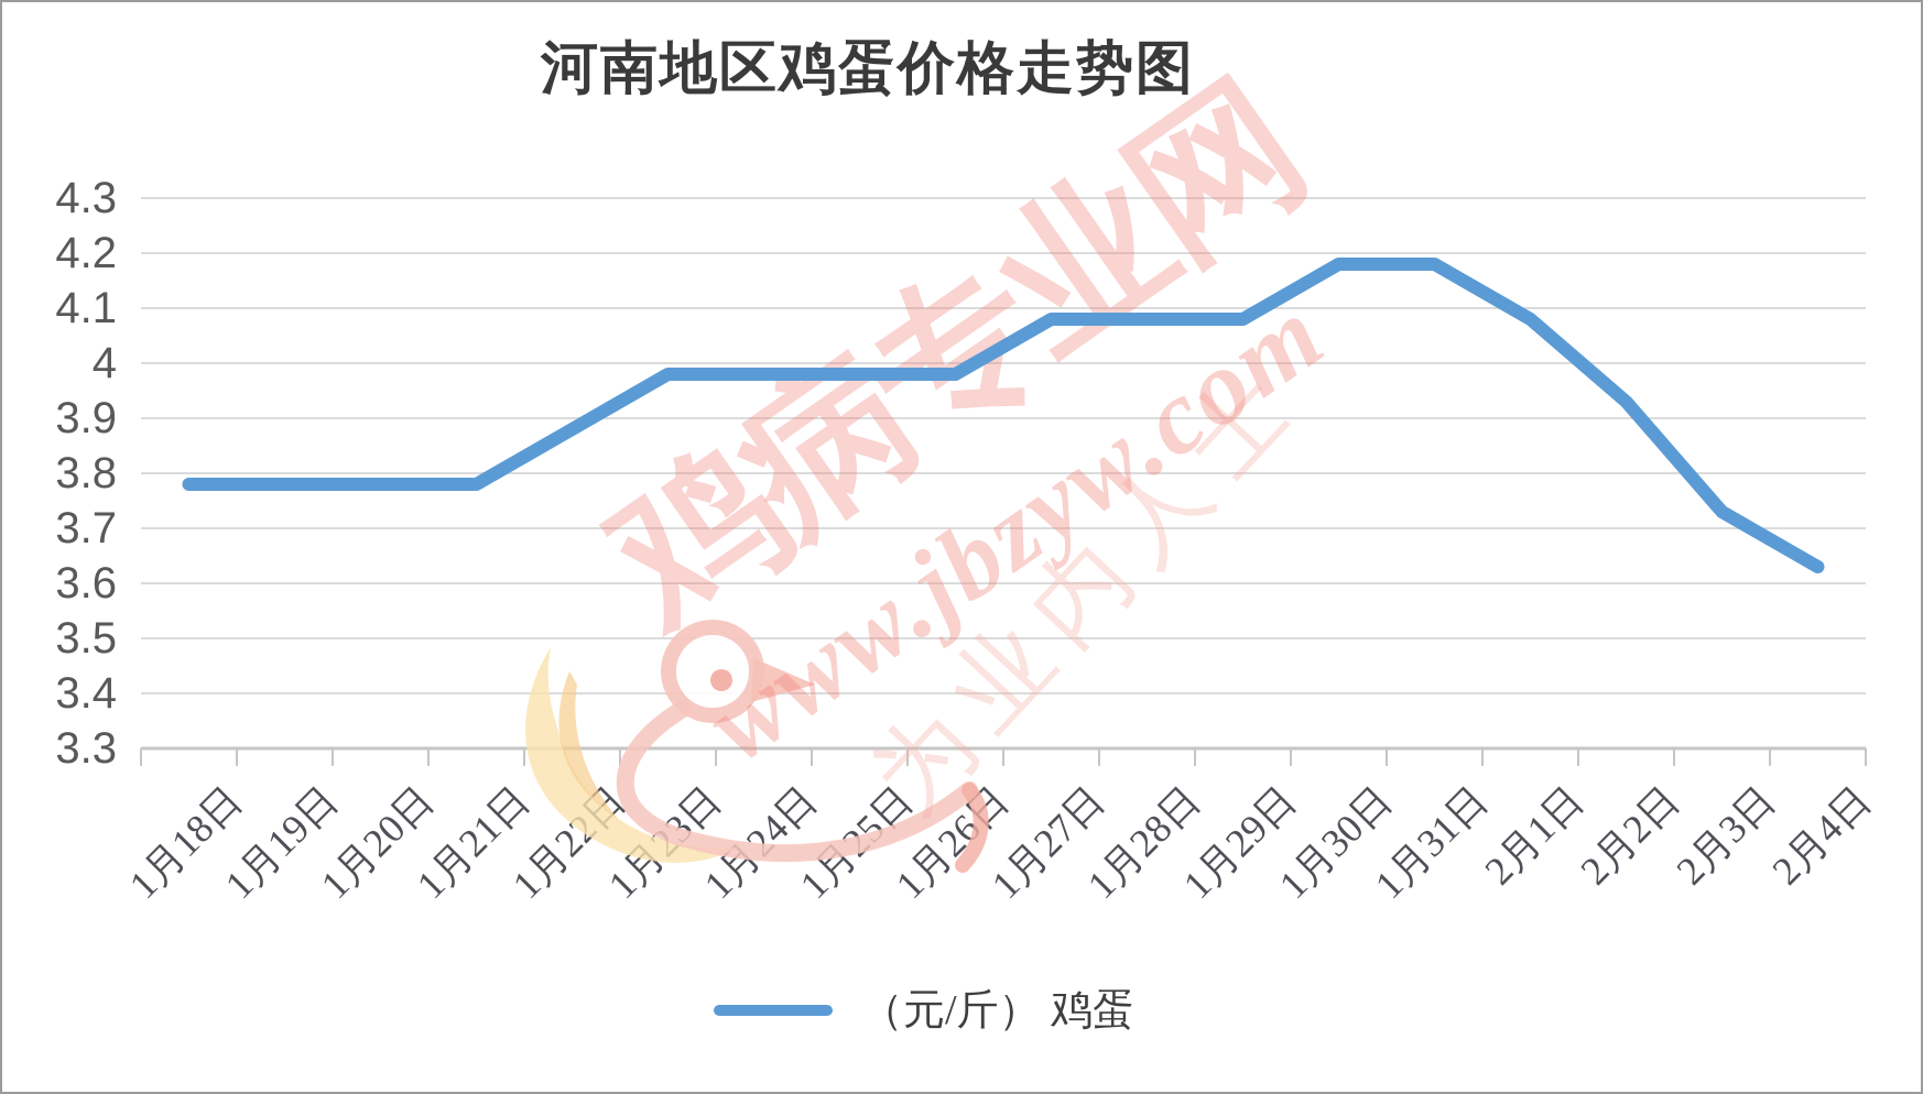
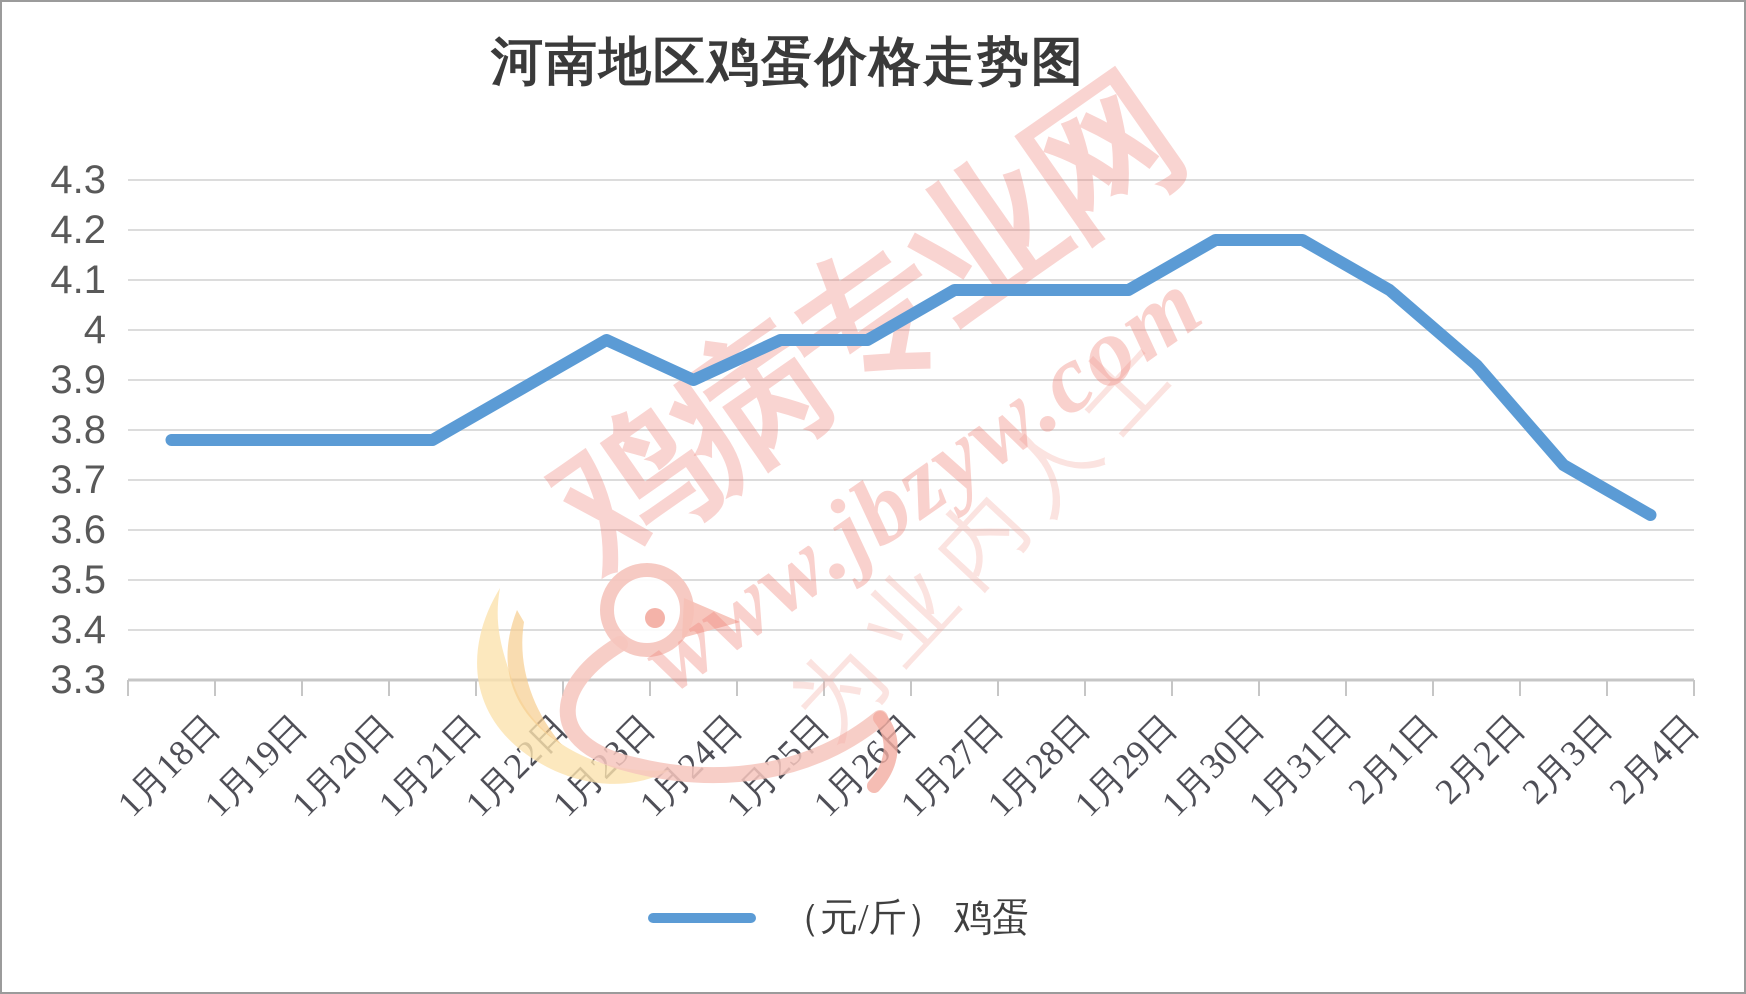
1月24日: 3.98 -> 3.90
